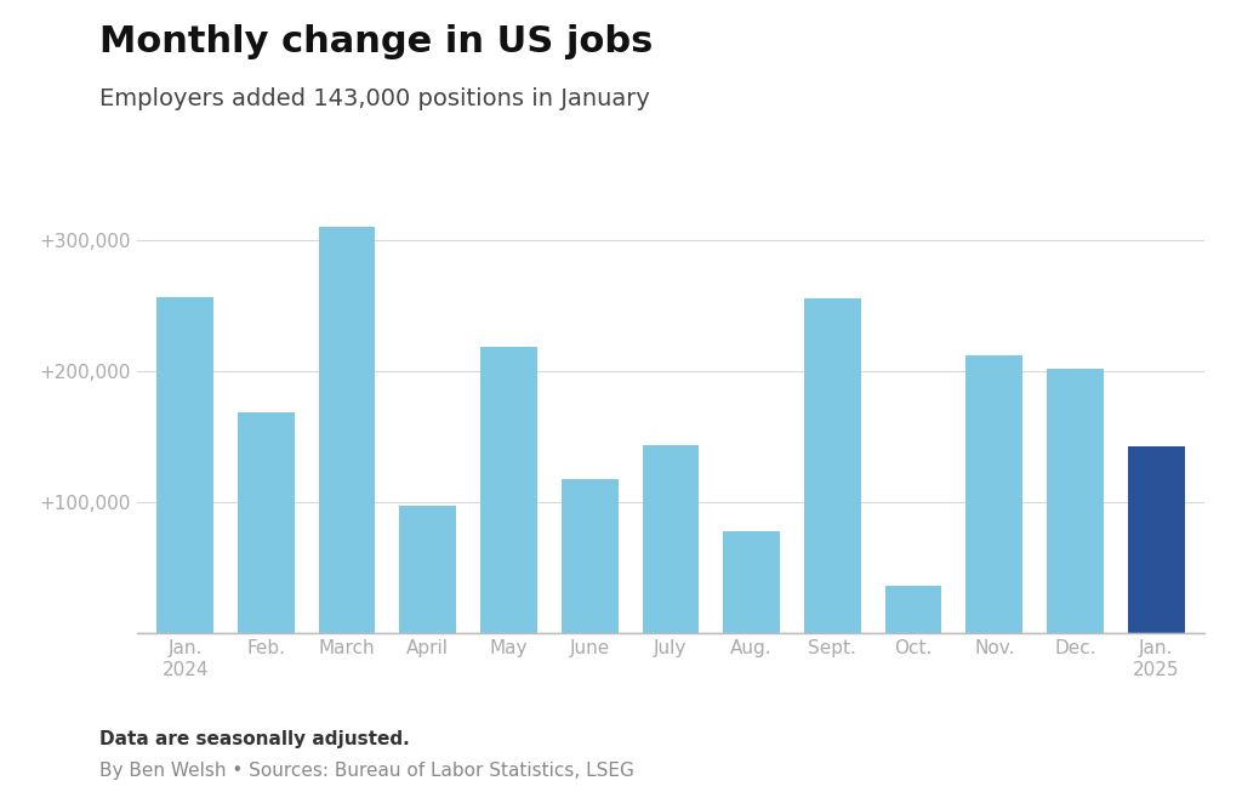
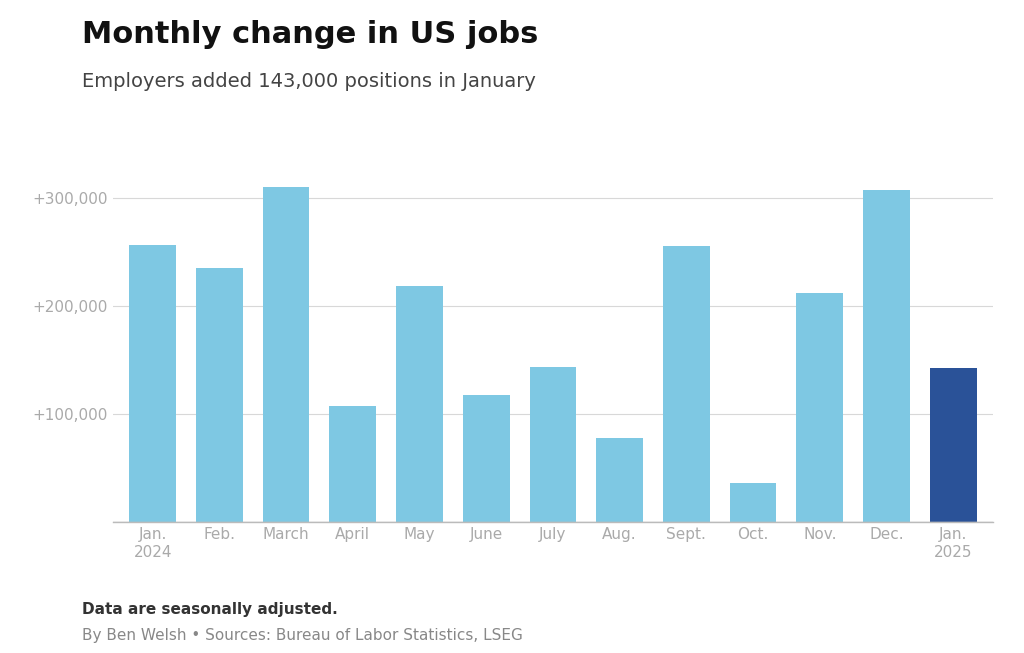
Feb.: 169,000 -> 235,000
April: 97,000 -> 108,000
Dec.: 202,000 -> 307,000
